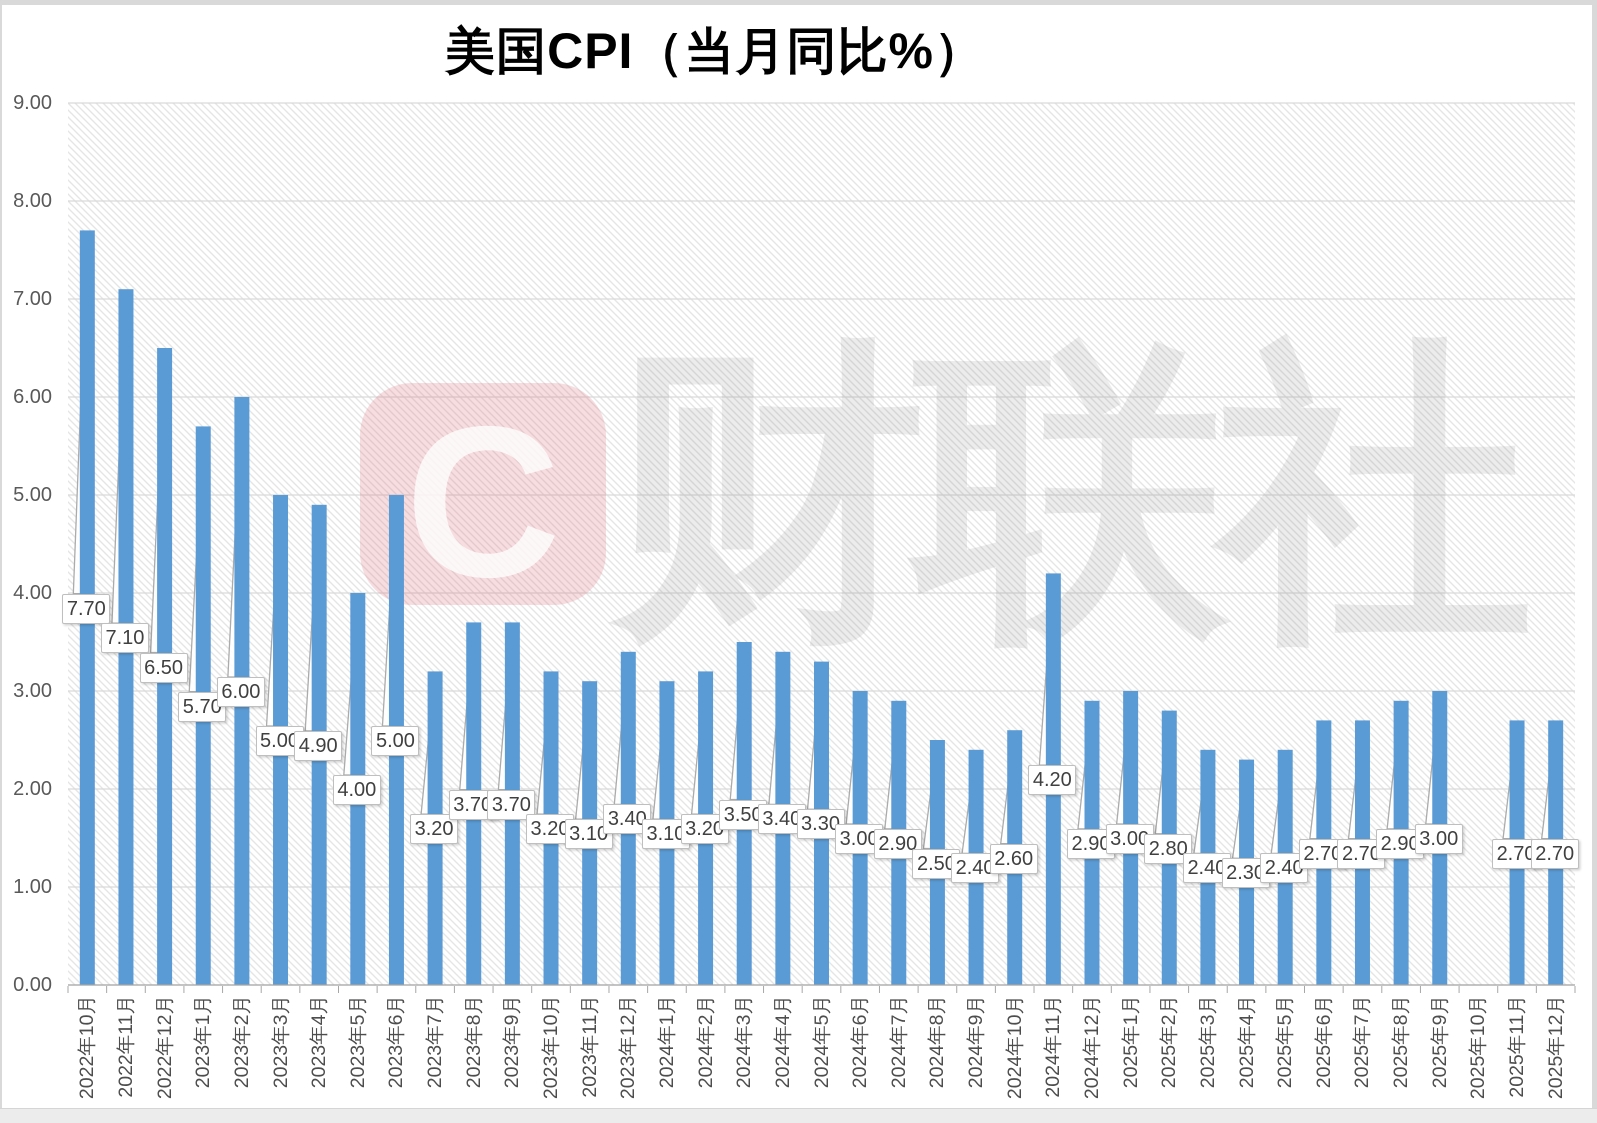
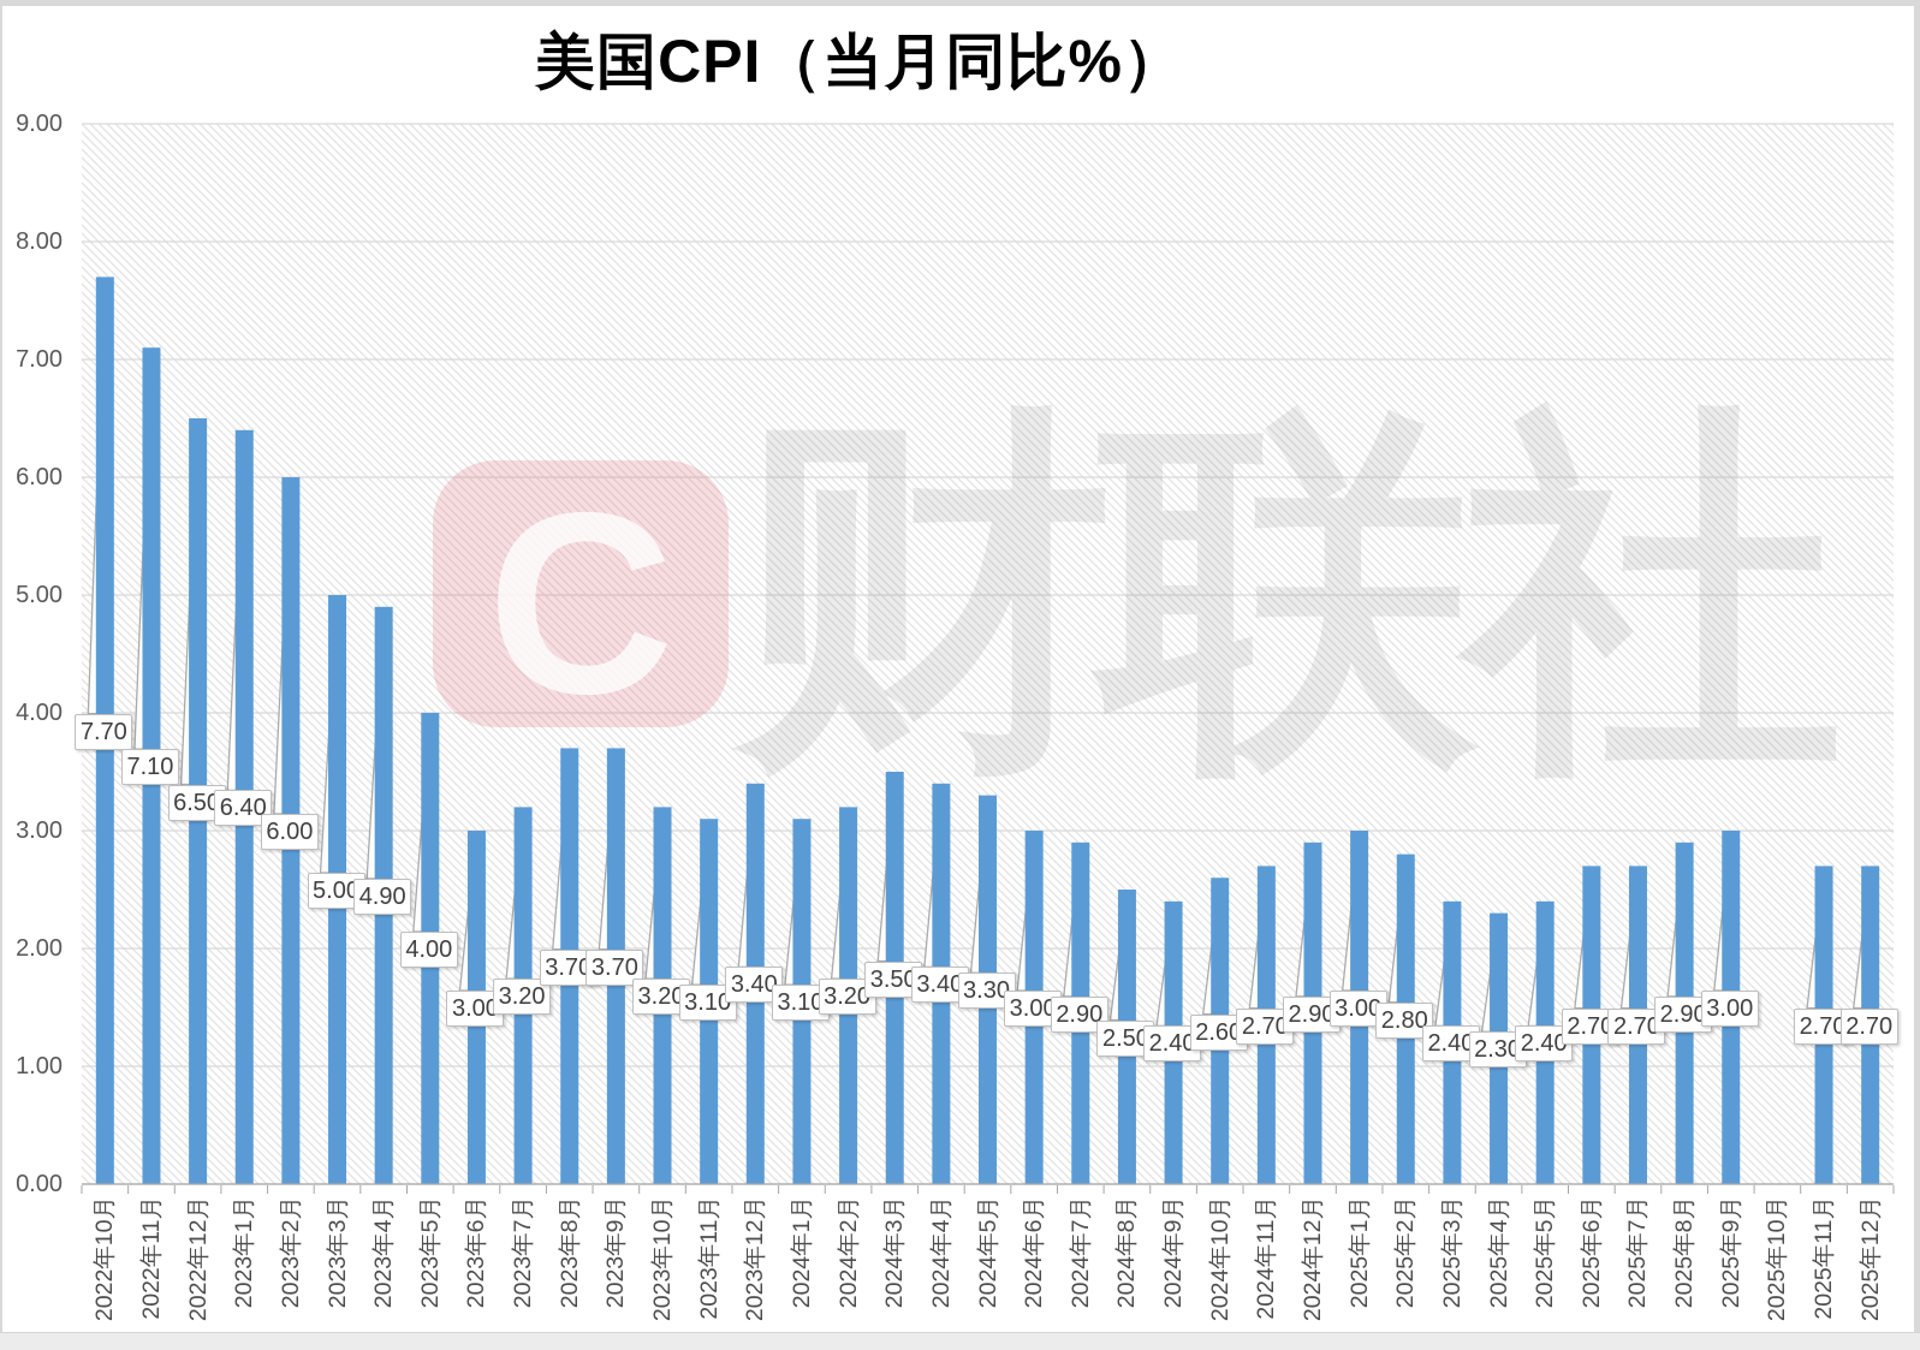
2023年1月: 5.70 -> 6.40
2023年6月: 5.00 -> 3.00
2024年11月: 4.20 -> 2.70
